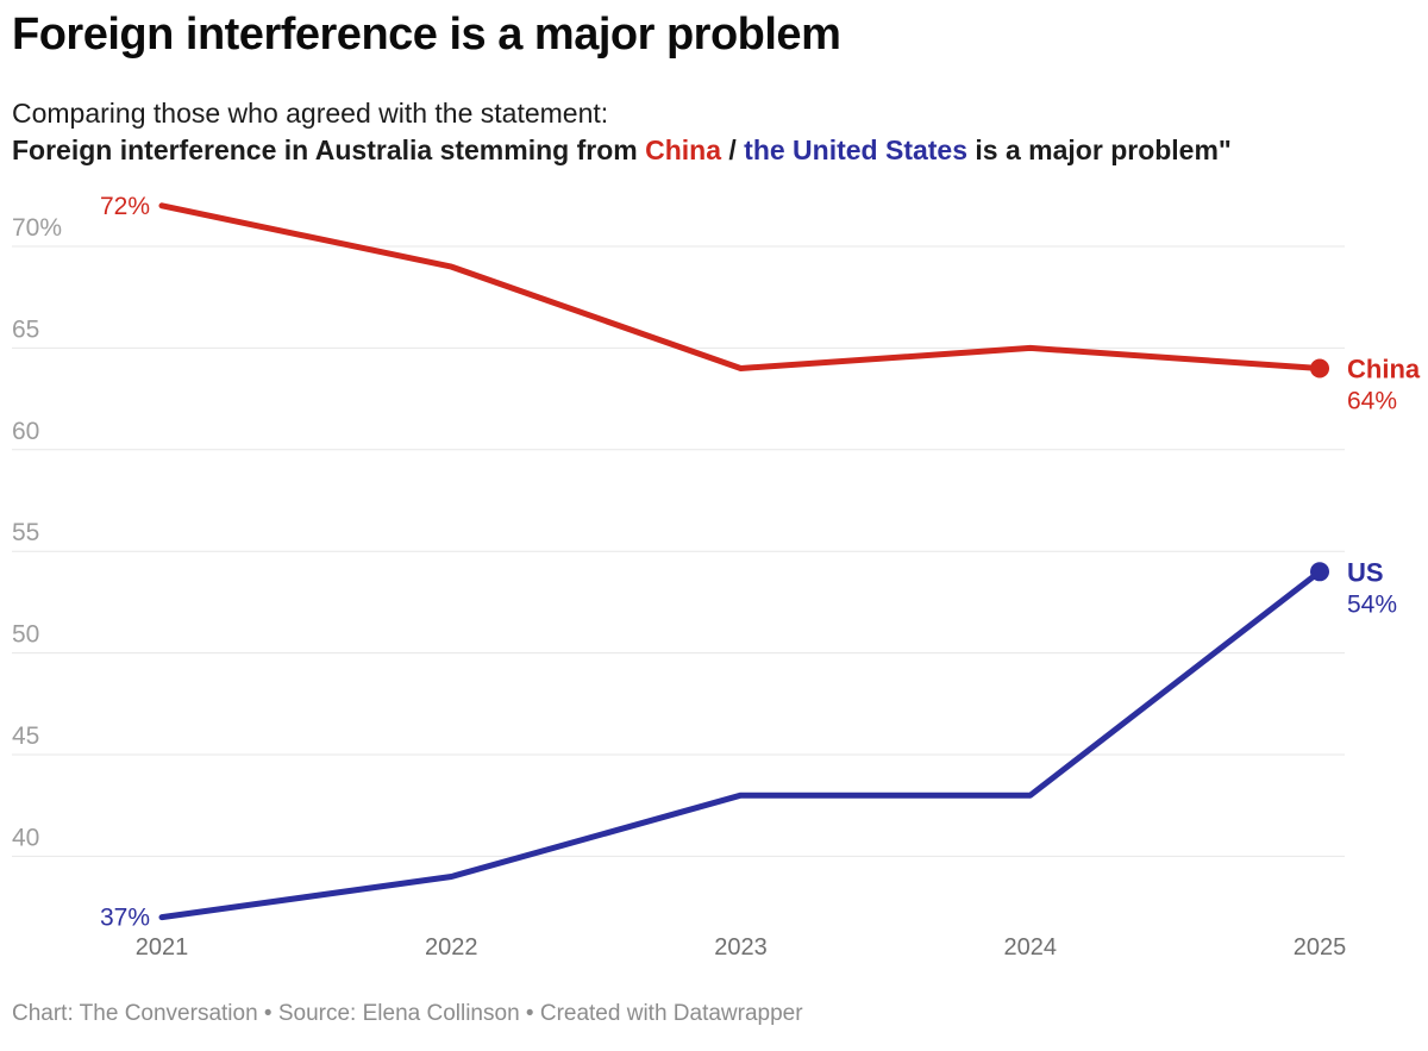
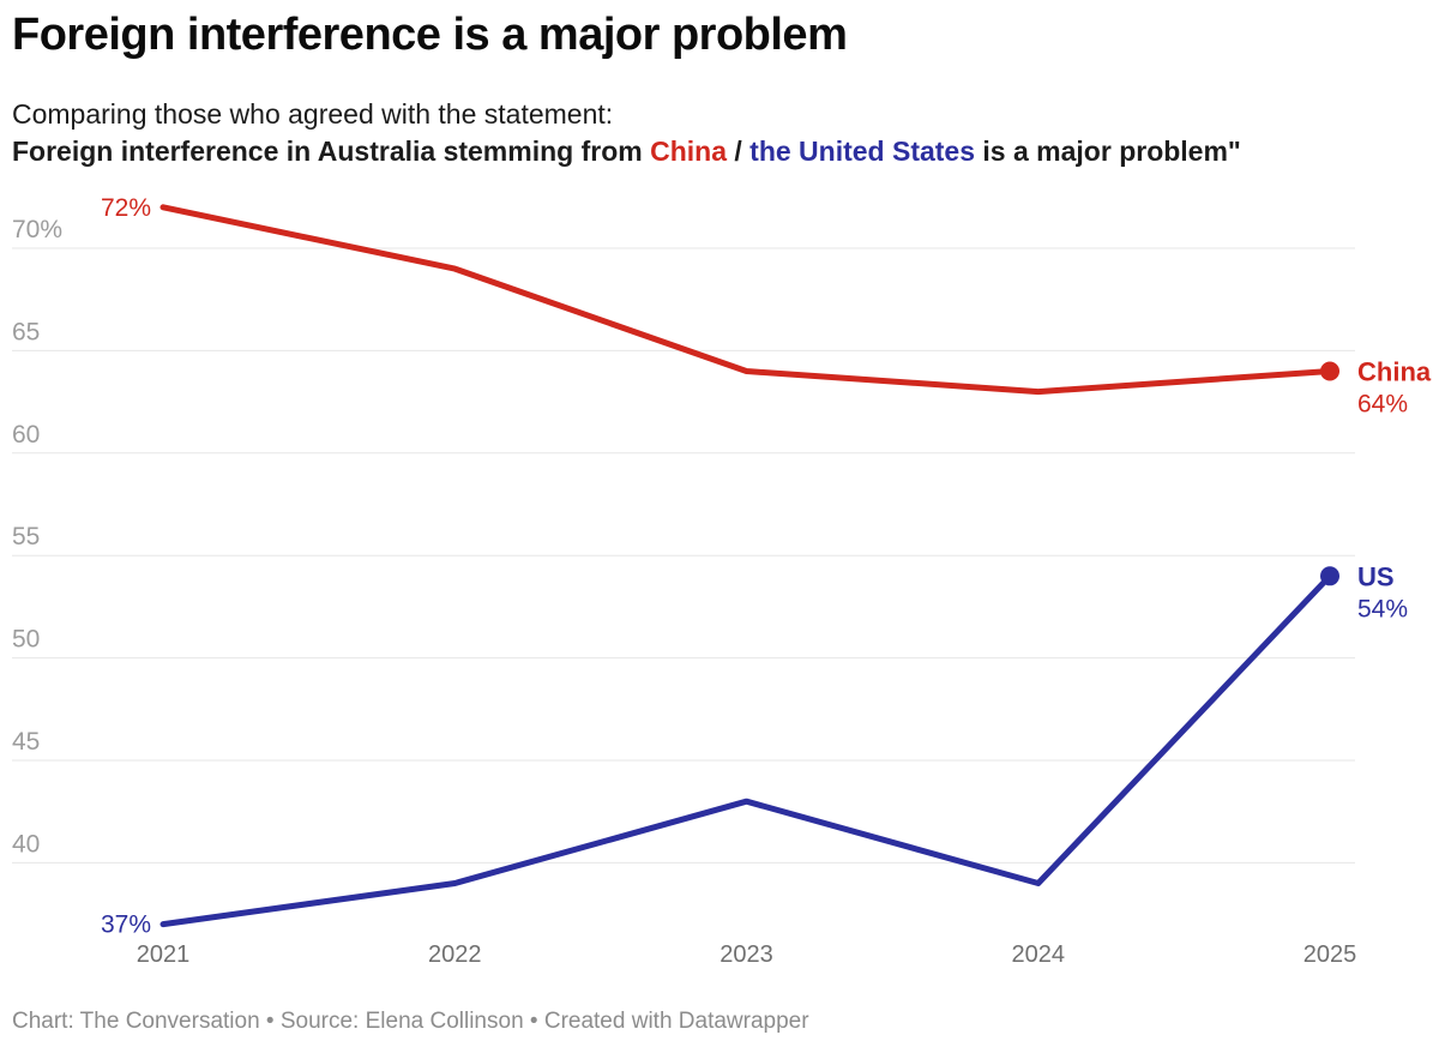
China/2024: 65% -> 63%
US/2024: 43% -> 39%
